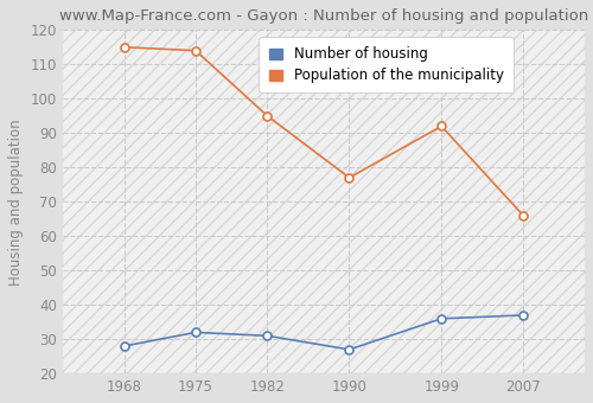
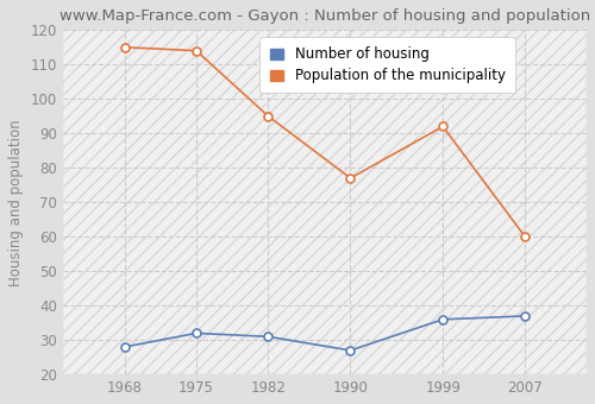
Population of the municipality/2007: 66 -> 60
